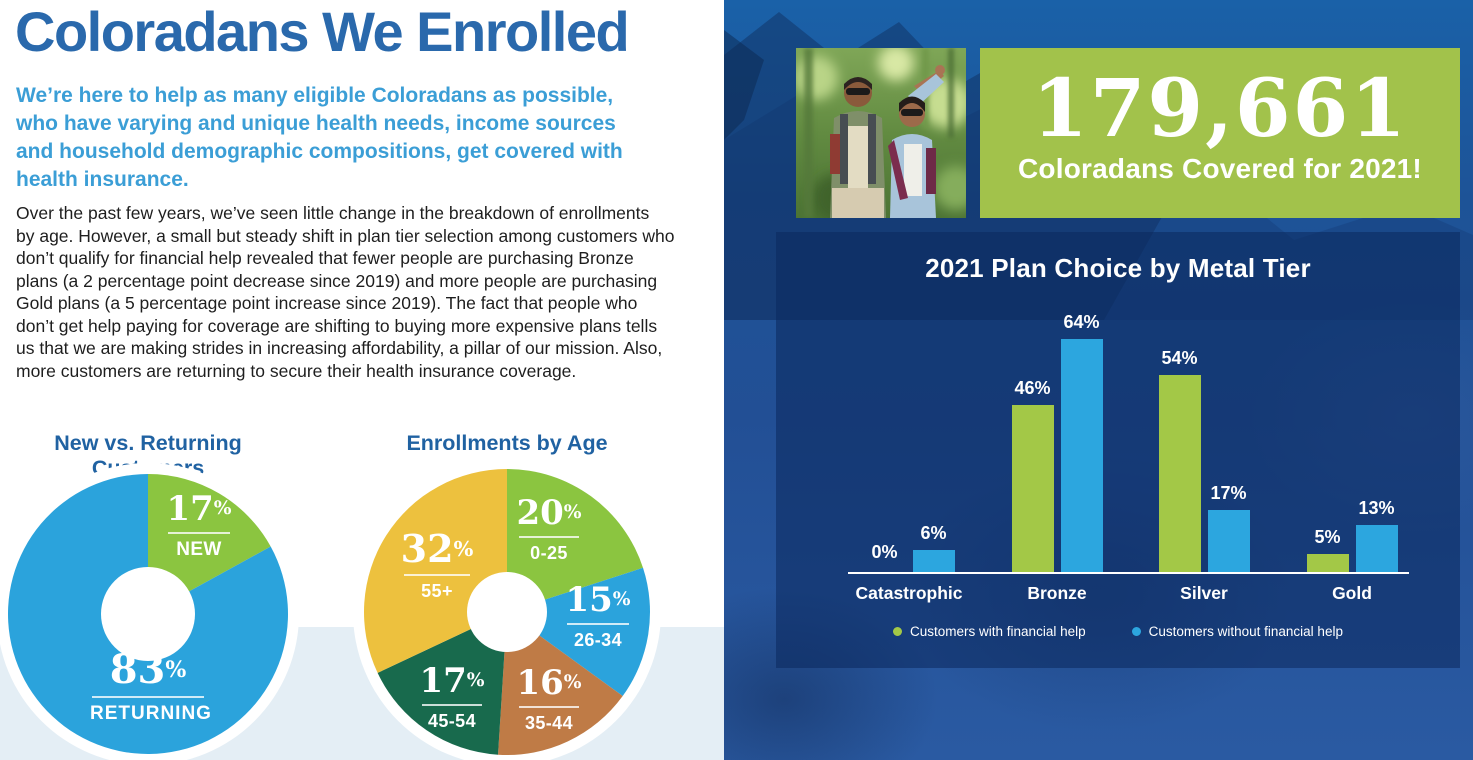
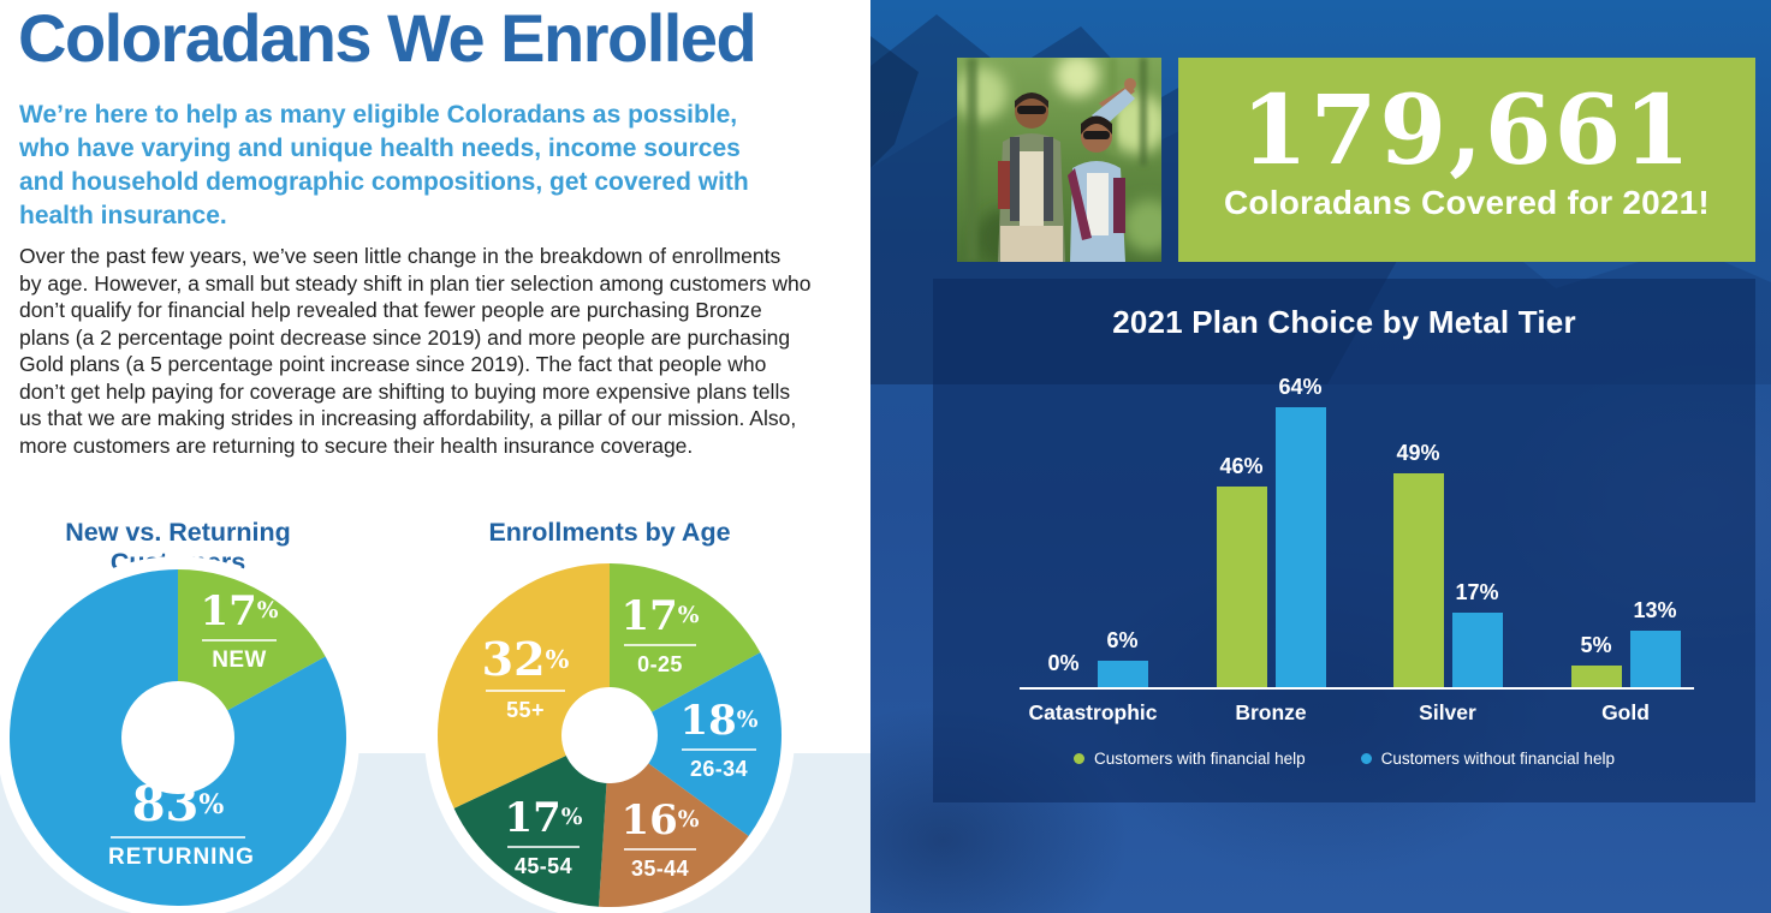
Enrollments by Age/0-25: 20 -> 17
Enrollments by Age/26-34: 15 -> 18
2021 Plan Choice by Metal Tier/Customers with financial help/Silver: 54% -> 49%
